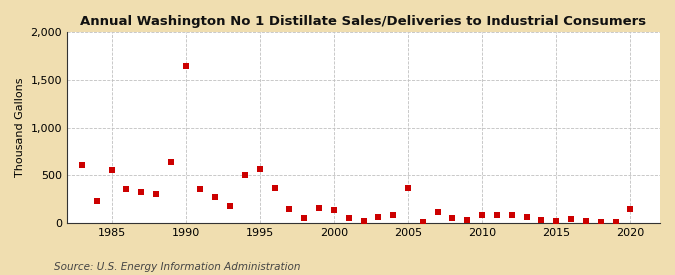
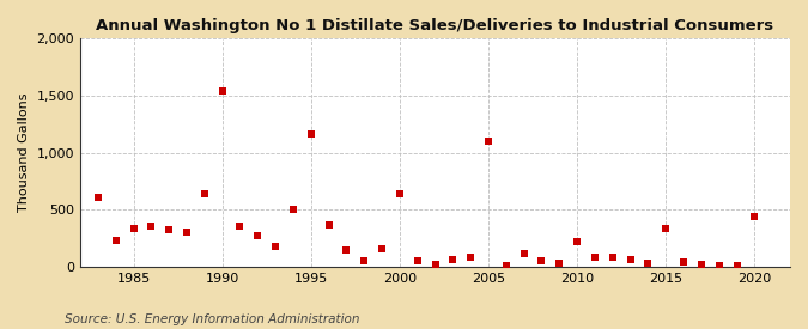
1985: 560 -> 340
1990: 1,640 -> 1,540
1995: 570 -> 1,160
2000: 140 -> 640
2005: 370 -> 1,100
2010: 90 -> 220
2015: 20 -> 340
2020: 140 -> 440
